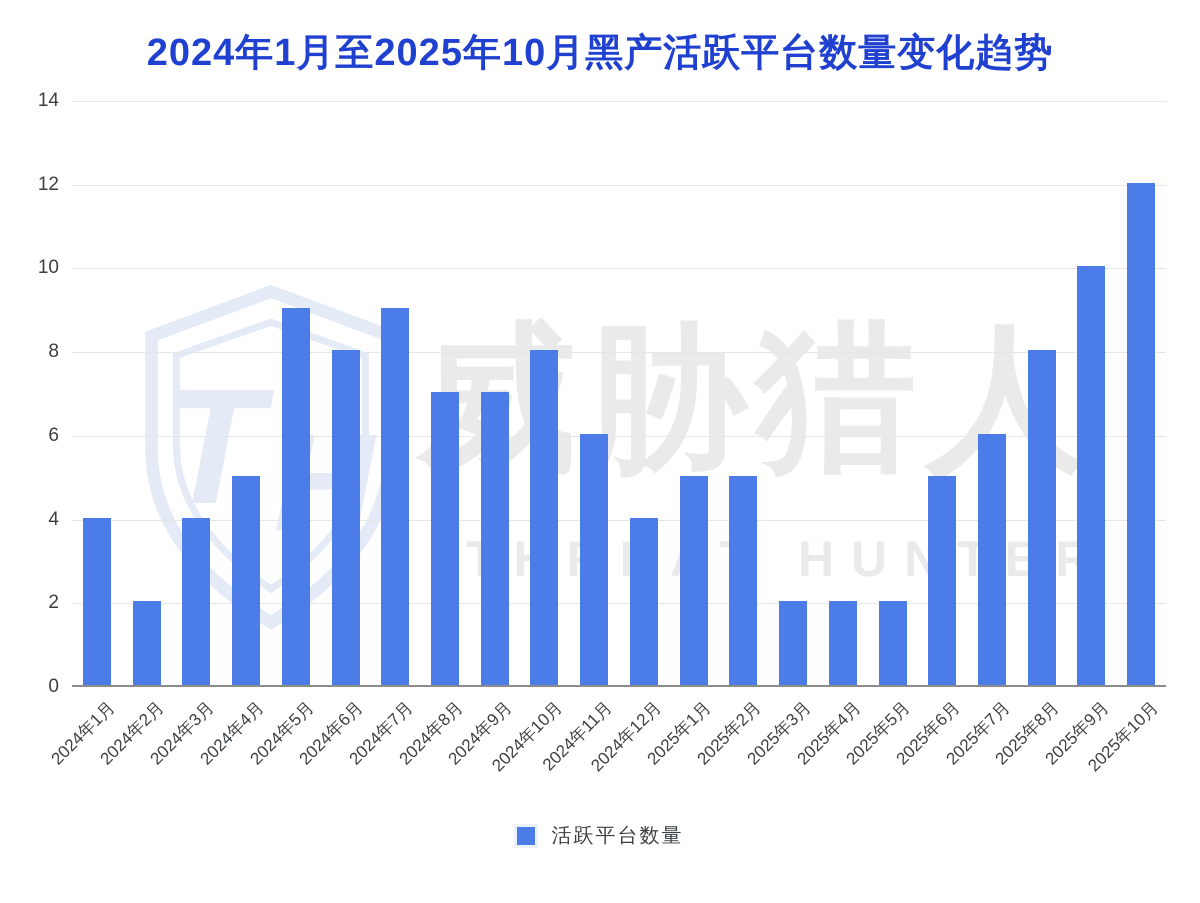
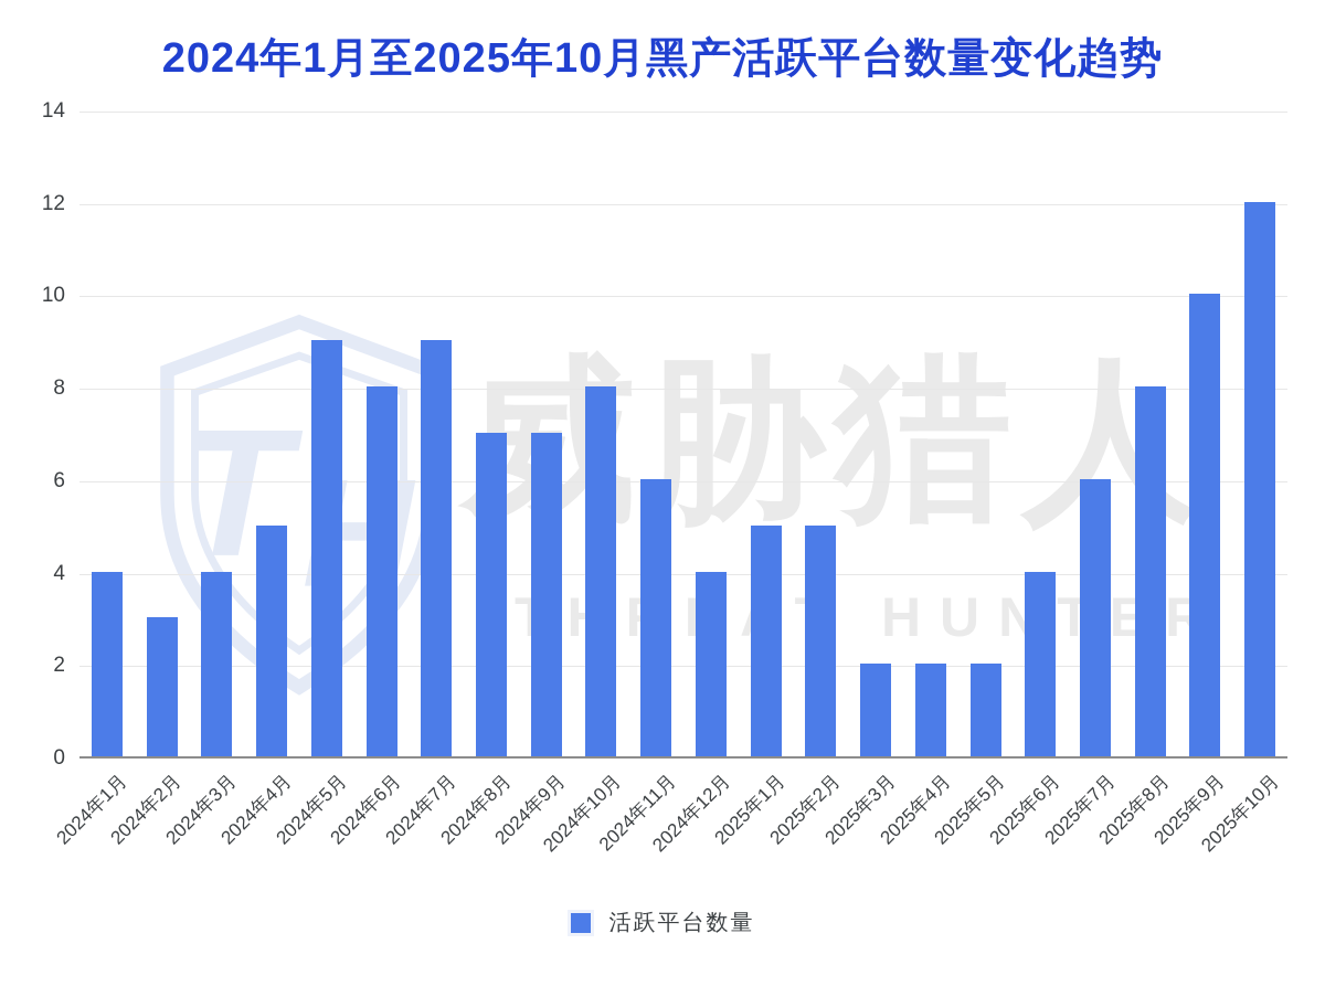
2024年2月: 2 -> 3
2025年6月: 5 -> 4
